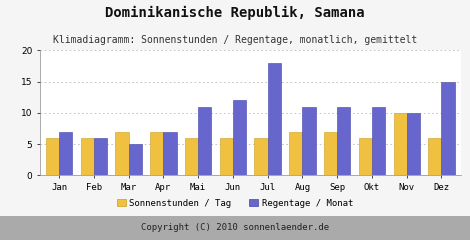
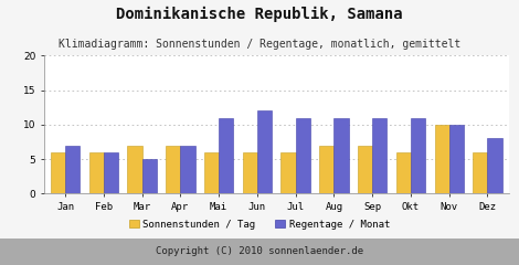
Regentage / Monat/Jul: 18 -> 11
Regentage / Monat/Dez: 15 -> 8
